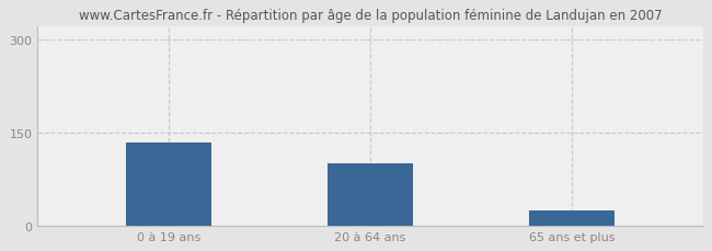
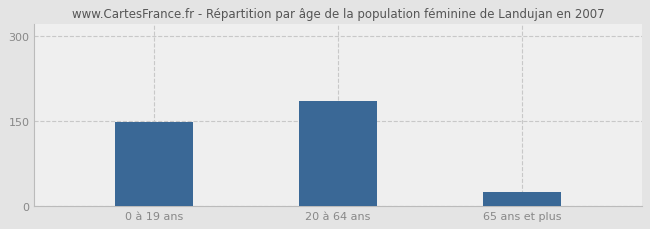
0 à 19 ans: 134 -> 148
20 à 64 ans: 100 -> 185
